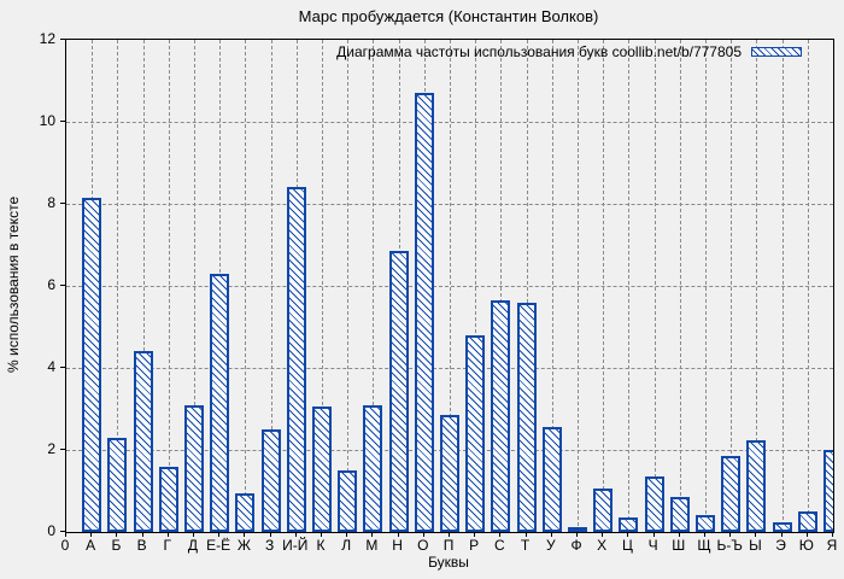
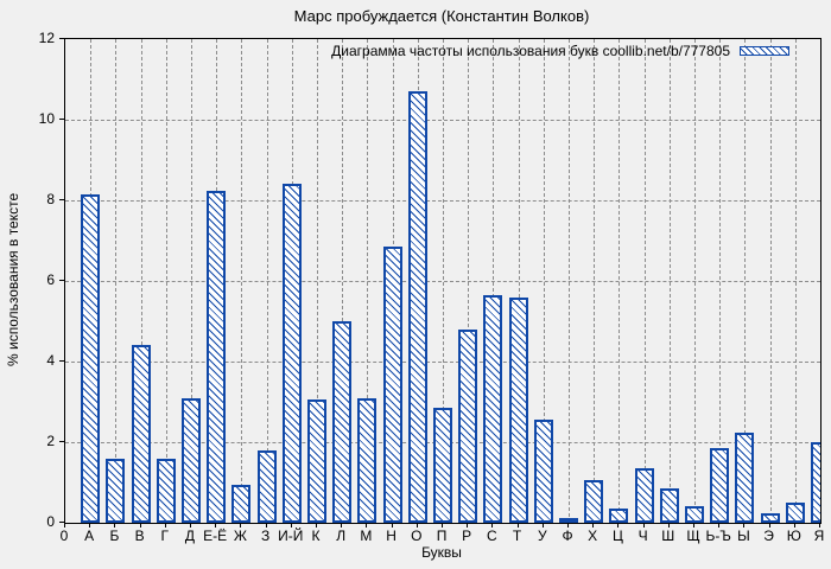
Б: 2.3 -> 1.6
Е-Ё: 6.3 -> 8.2
З: 2.5 -> 1.8
Л: 1.5 -> 5.0
